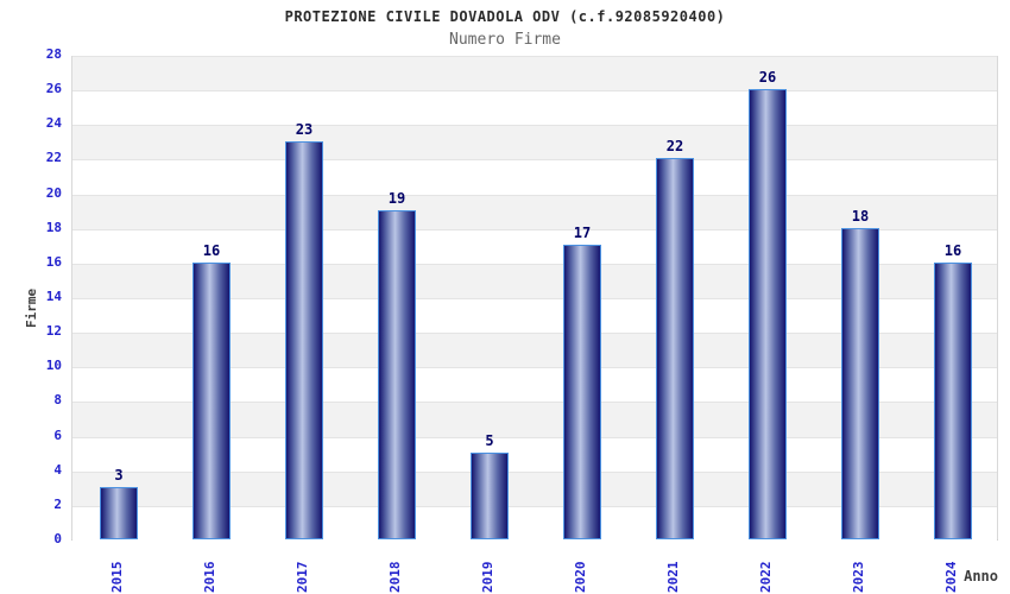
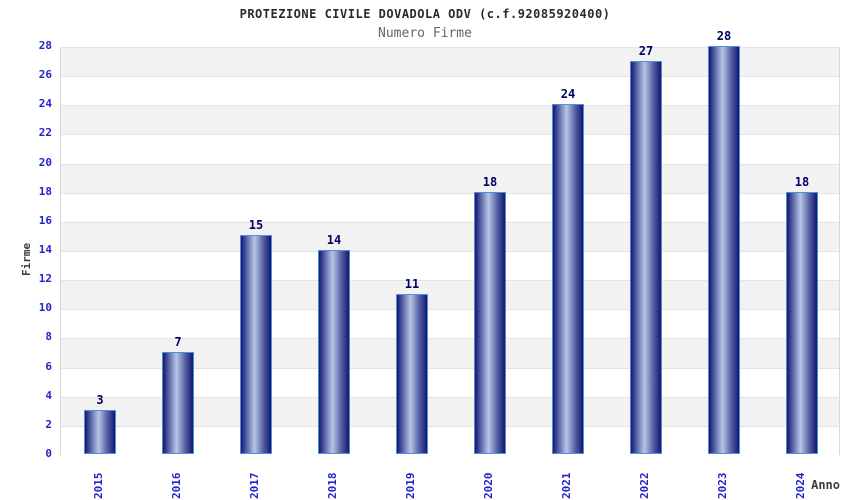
2016: 16 -> 7
2017: 23 -> 15
2018: 19 -> 14
2019: 5 -> 11
2020: 17 -> 18
2021: 22 -> 24
2022: 26 -> 27
2023: 18 -> 28
2024: 16 -> 18
